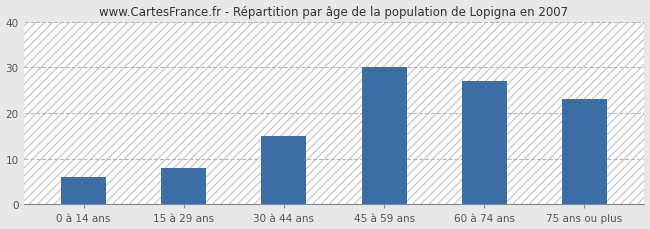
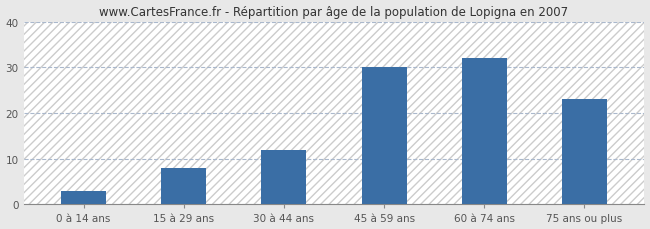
0 à 14 ans: 6 -> 3
30 à 44 ans: 15 -> 12
60 à 74 ans: 27 -> 32
